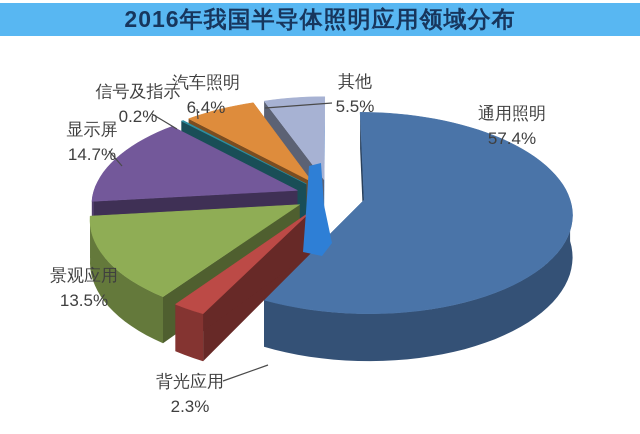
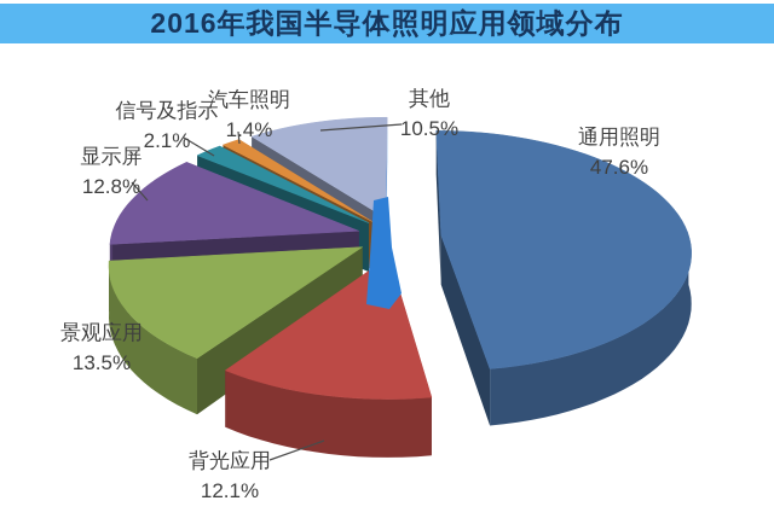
通用照明: 57.4% -> 47.6%
背光应用: 2.3% -> 12.1%
显示屏: 14.7% -> 12.8%
信号及指示: 0.2% -> 2.1%
汽车照明: 6.4% -> 1.4%
其他: 5.5% -> 10.5%
